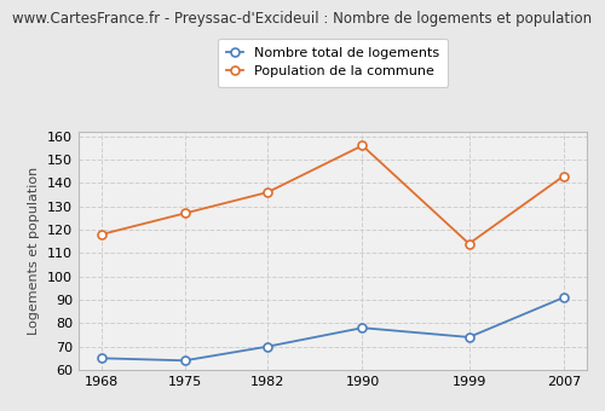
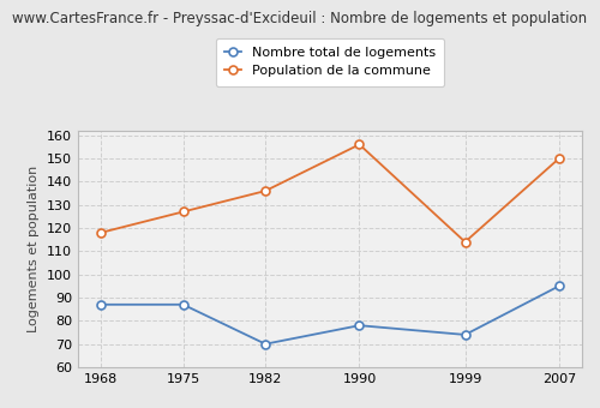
Nombre total de logements/1968: 65 -> 87
Nombre total de logements/1975: 64 -> 87
Nombre total de logements/2007: 91 -> 95
Population de la commune/2007: 143 -> 150
